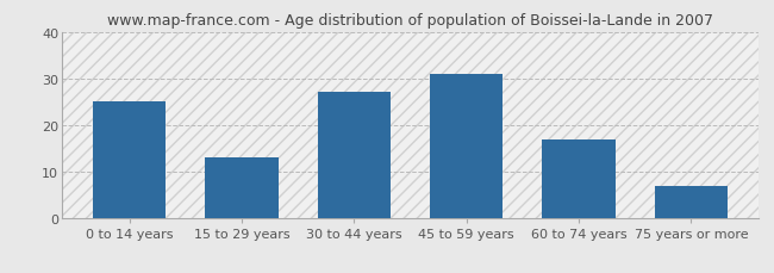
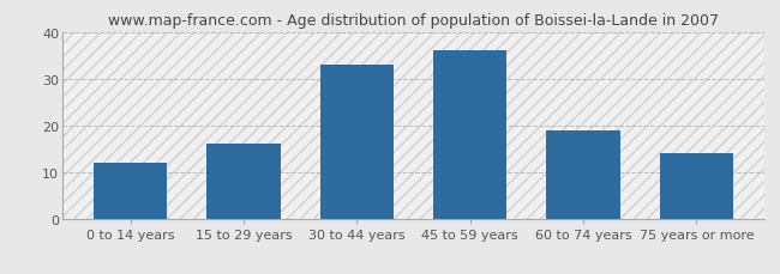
0 to 14 years: 25 -> 12
15 to 29 years: 13 -> 16
30 to 44 years: 27 -> 33
45 to 59 years: 31 -> 36
60 to 74 years: 17 -> 19
75 years or more: 7 -> 14
